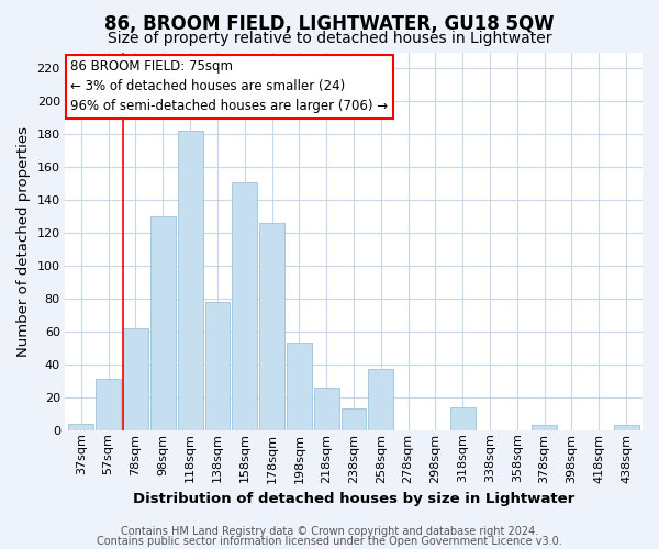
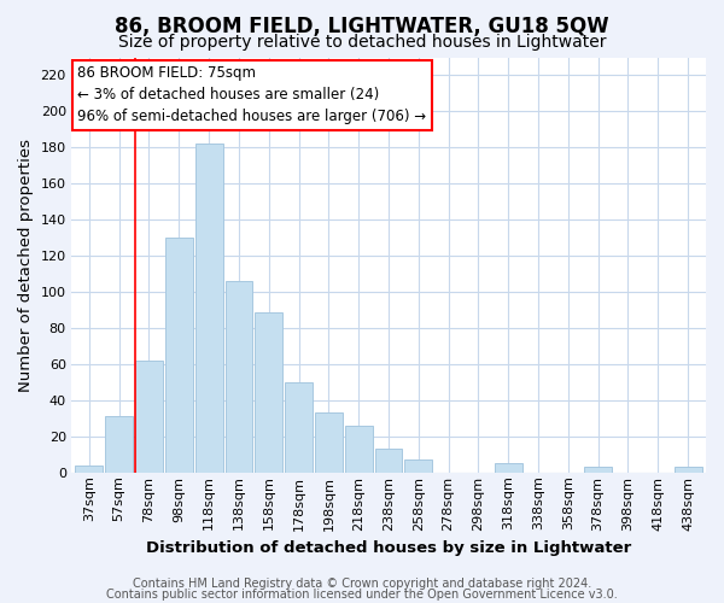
138sqm: 78 -> 106
158sqm: 151 -> 89
178sqm: 126 -> 50
198sqm: 53 -> 33
258sqm: 37 -> 7
318sqm: 14 -> 5
